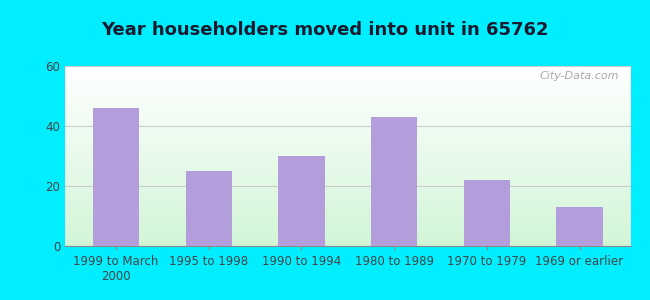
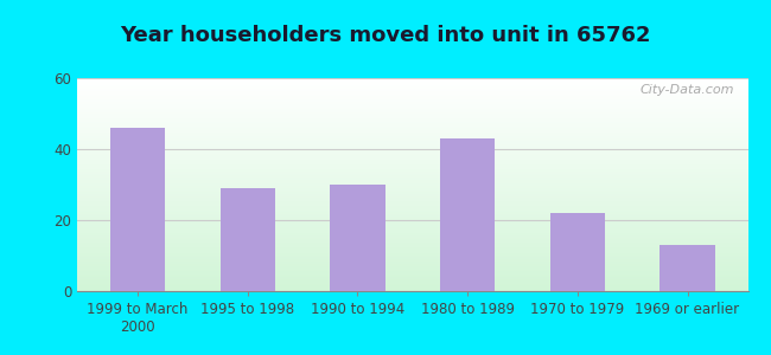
1995 to 1998: 25 -> 29
